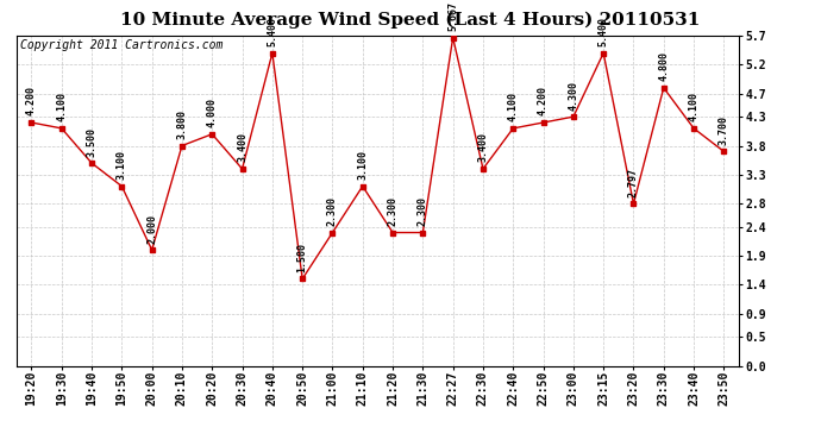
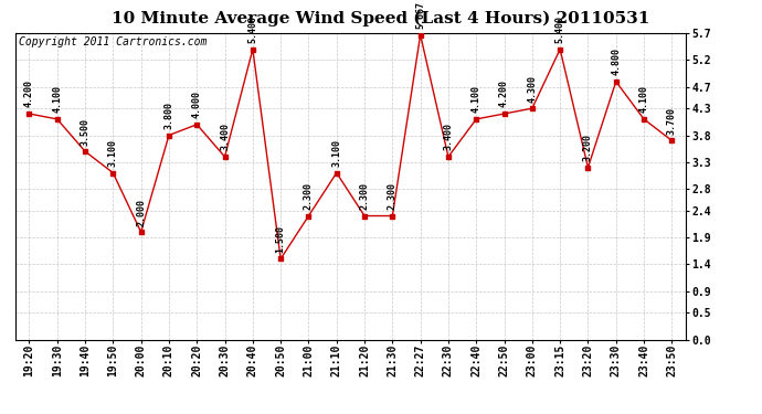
23:20: 2.797 -> 3.200
